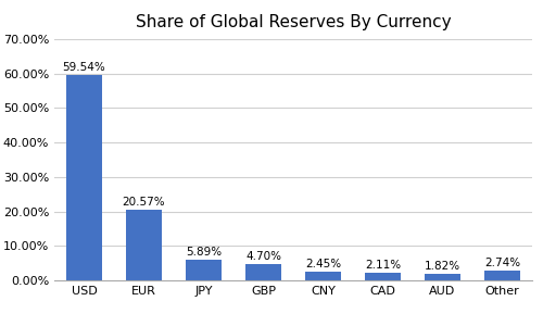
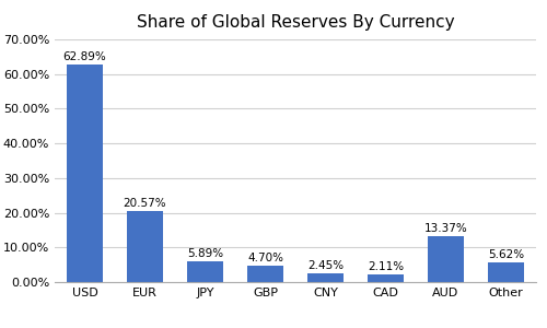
USD: 59.54% -> 62.89%
AUD: 1.82% -> 13.37%
Other: 2.74% -> 5.62%
